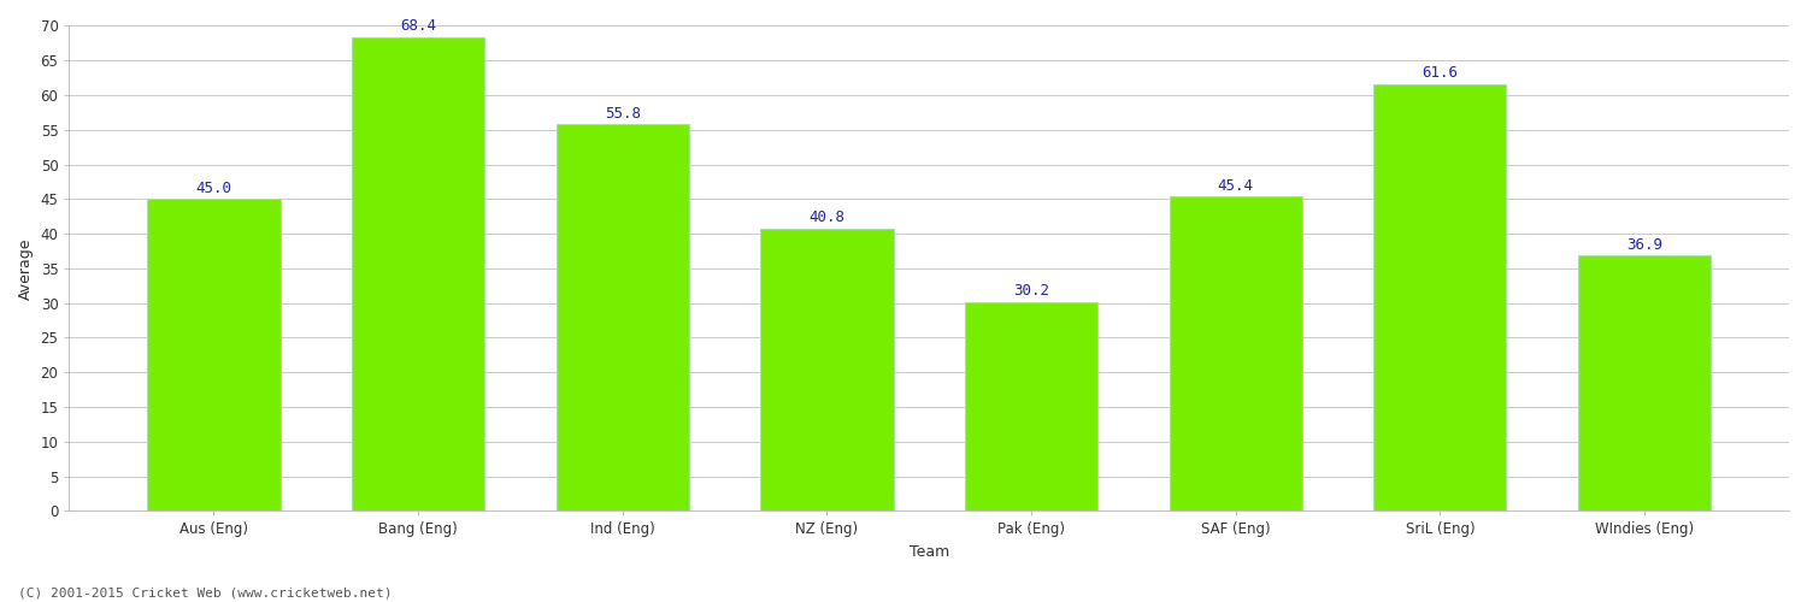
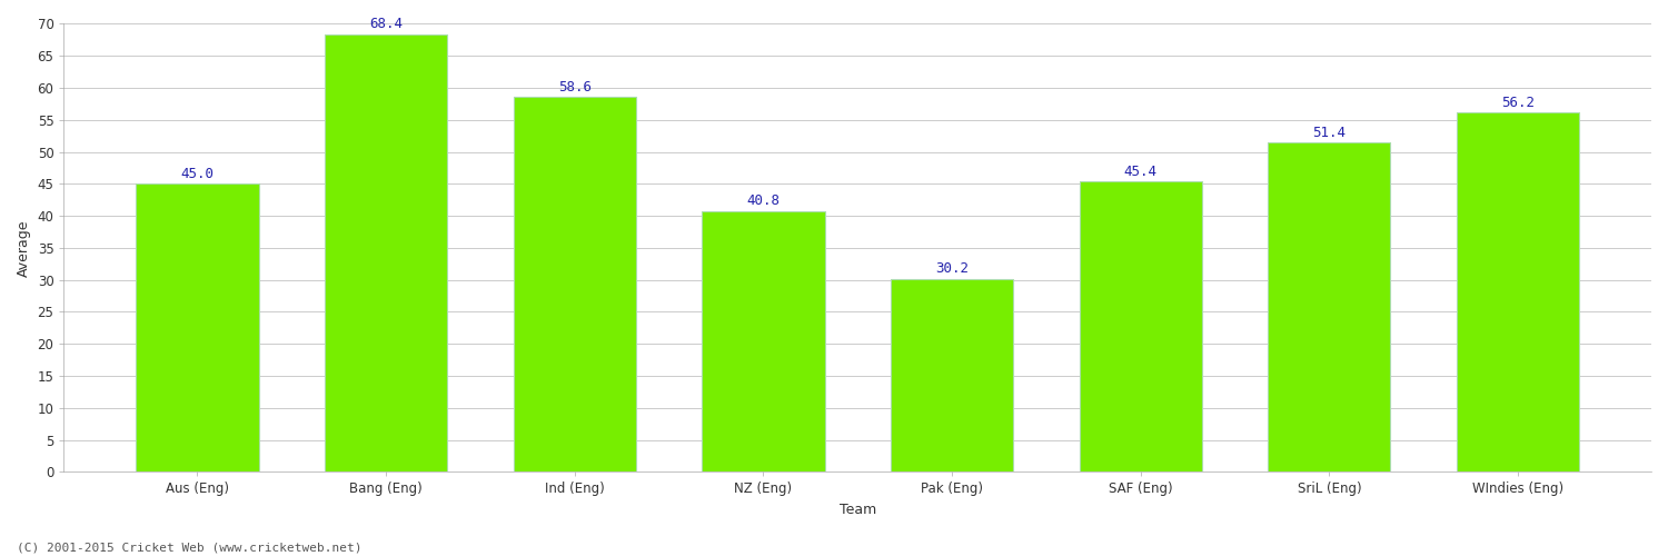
Ind (Eng): 55.8 -> 58.6
SriL (Eng): 61.6 -> 51.4
WIndies (Eng): 36.9 -> 56.2
